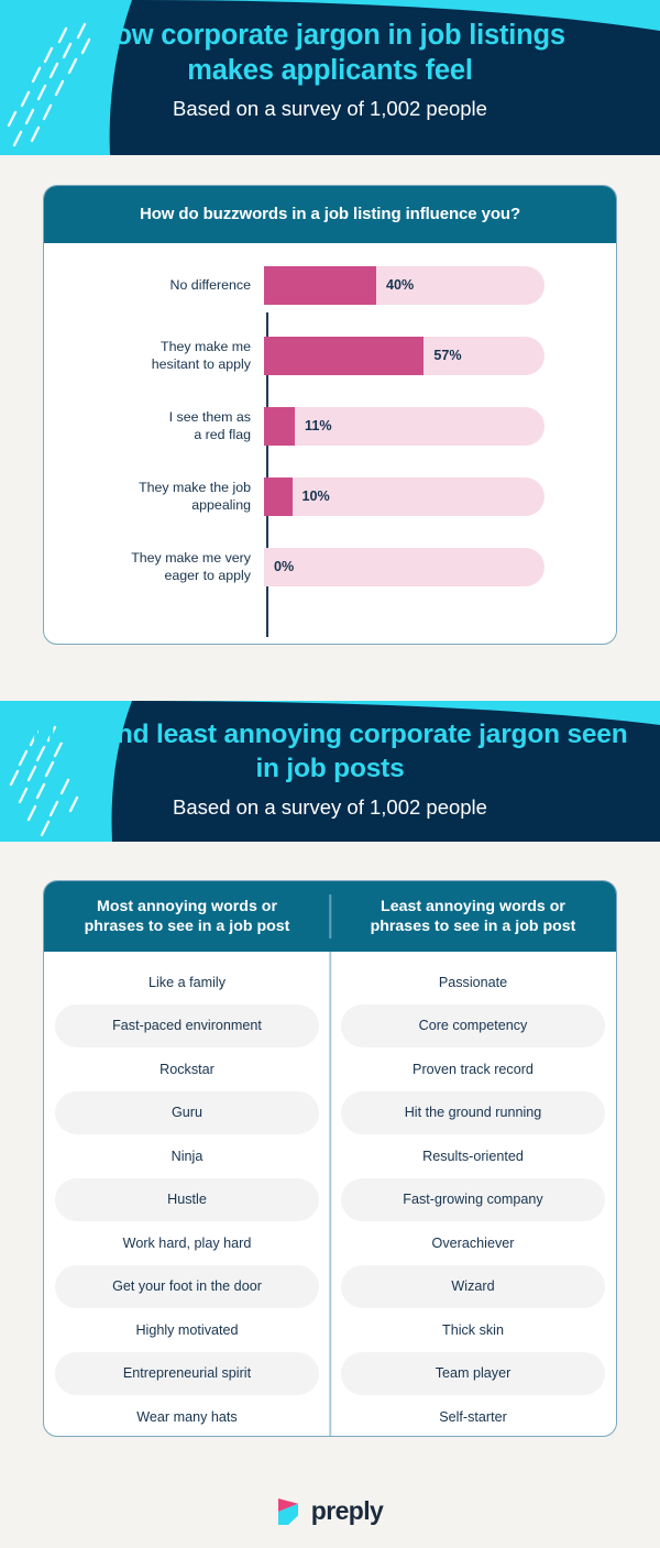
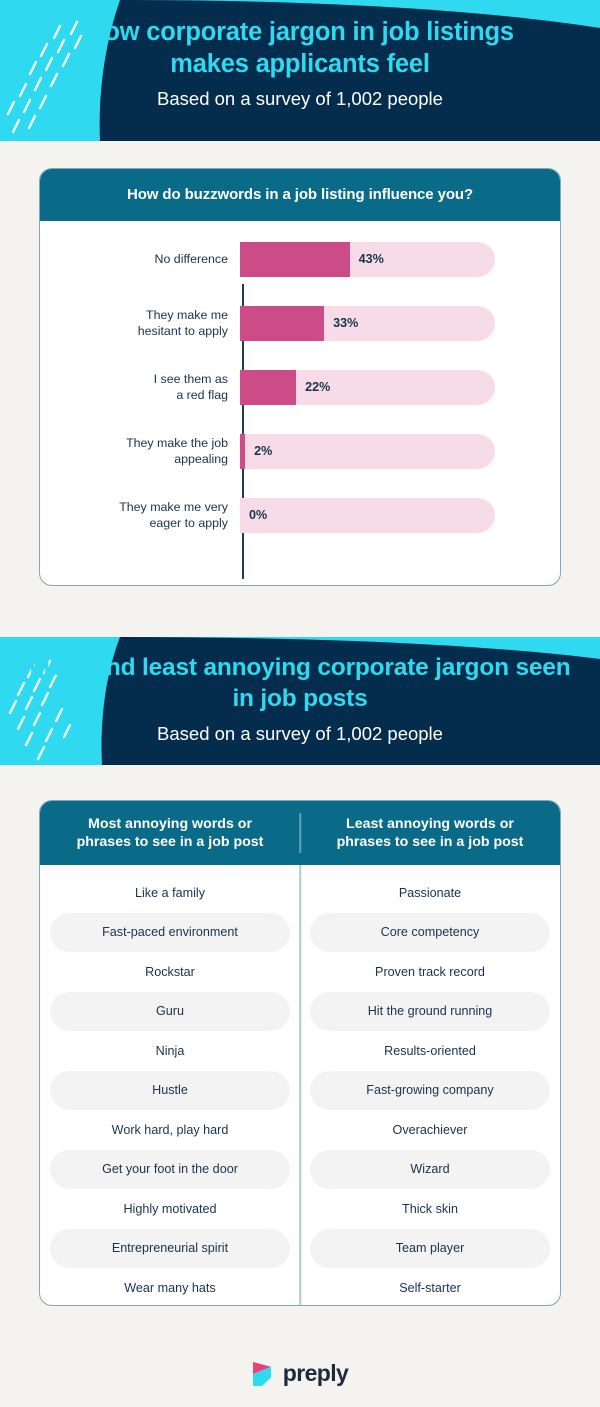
No difference: 40% -> 43%
They make me hesitant to apply: 57% -> 33%
I see them as a red flag: 11% -> 22%
They make the job appealing: 10% -> 2%
